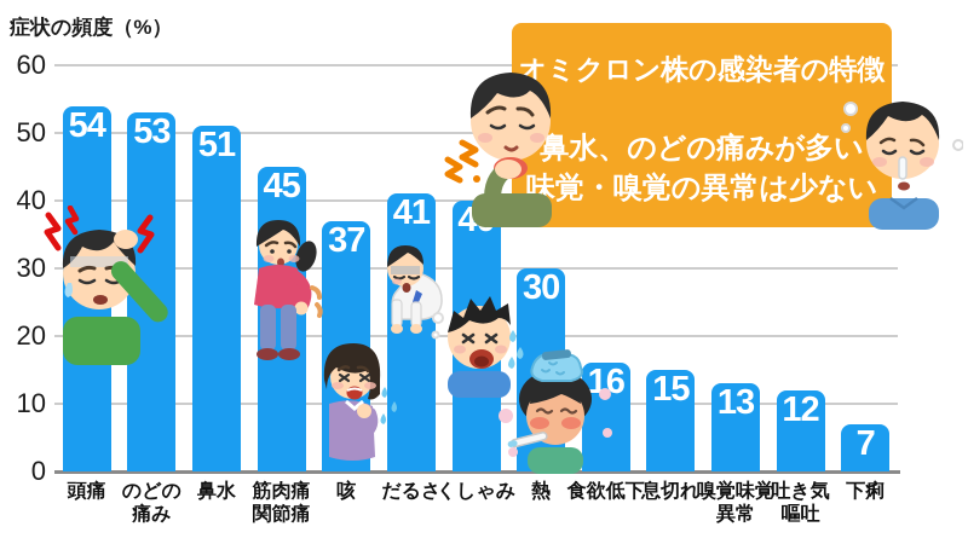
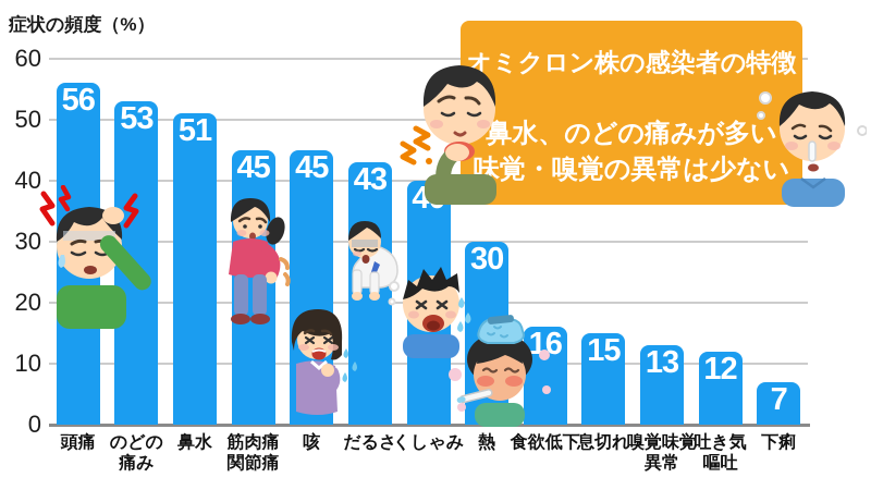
頭痛: 54 -> 56
咳: 37 -> 45
だるさ: 41 -> 43
